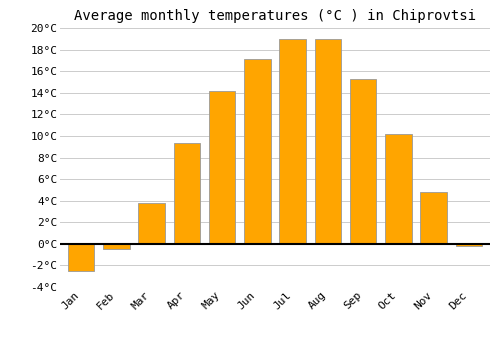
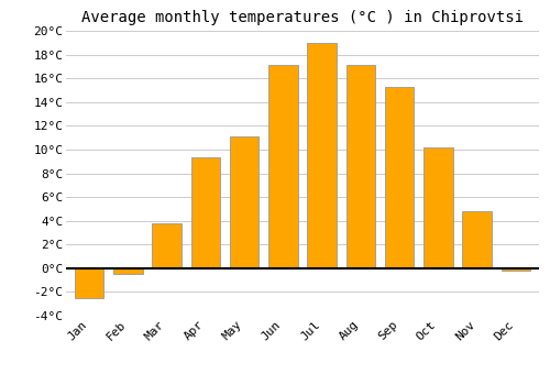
May: 14.2°C -> 11.1°C
Aug: 19.0°C -> 17.1°C
